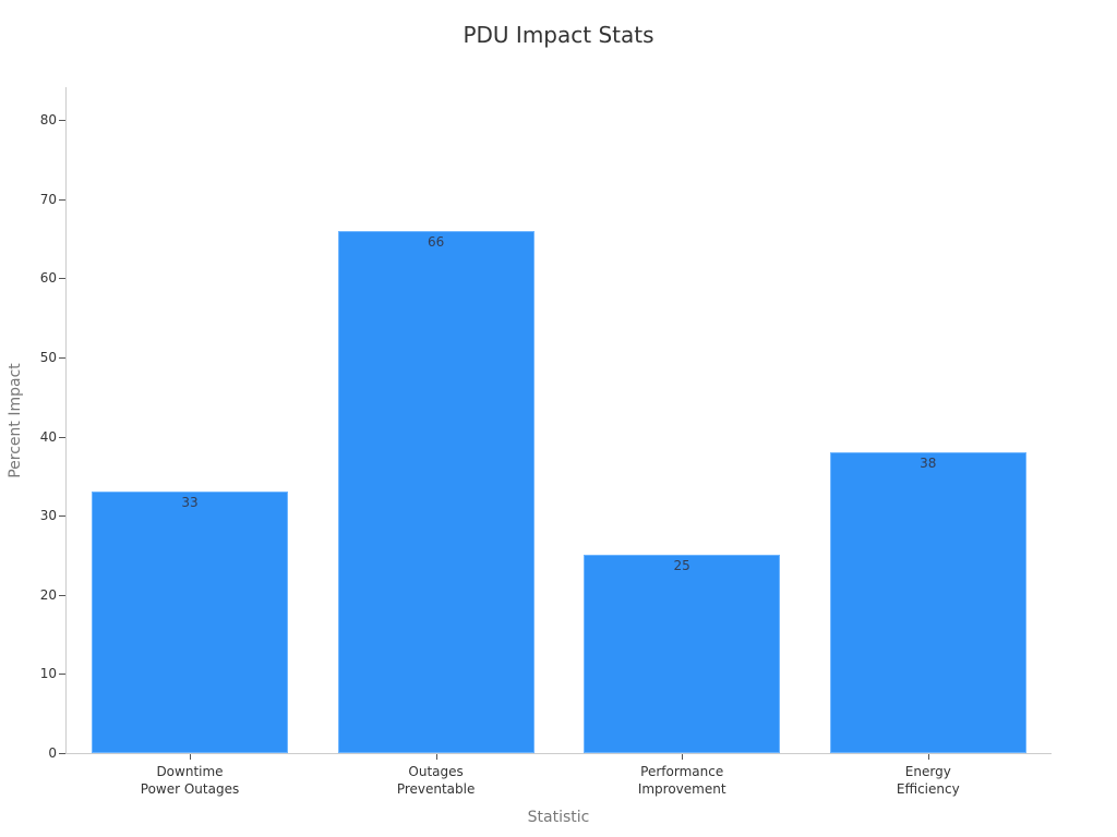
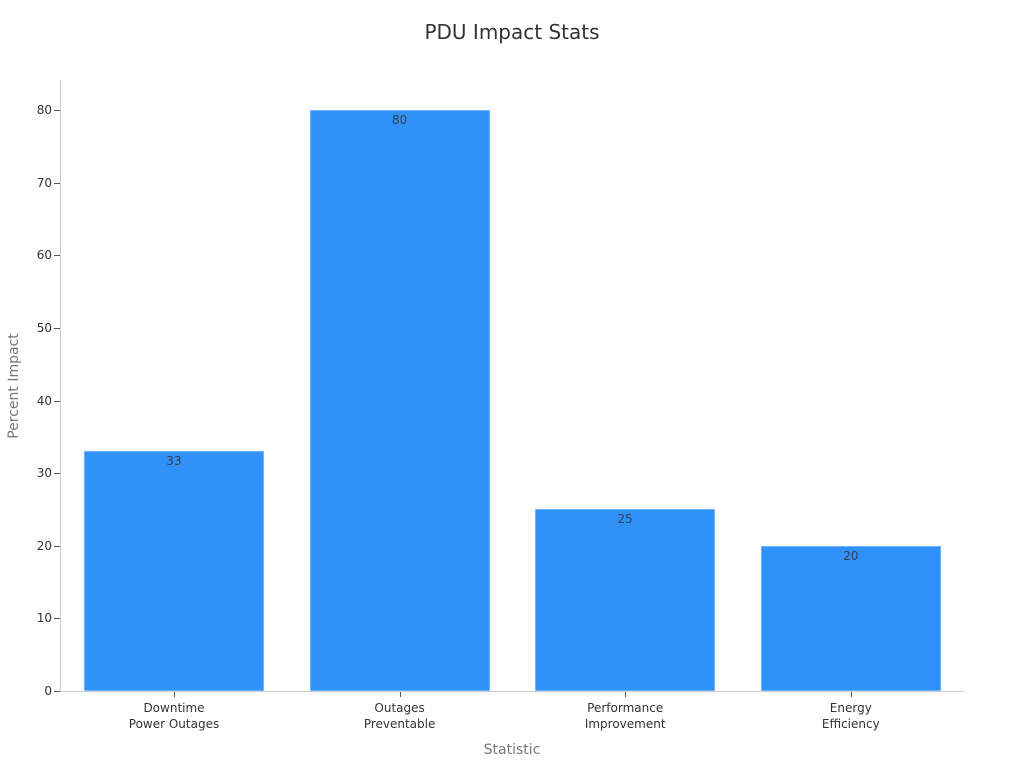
Outages Preventable: 66 -> 80
Energy Efficiency: 38 -> 20
